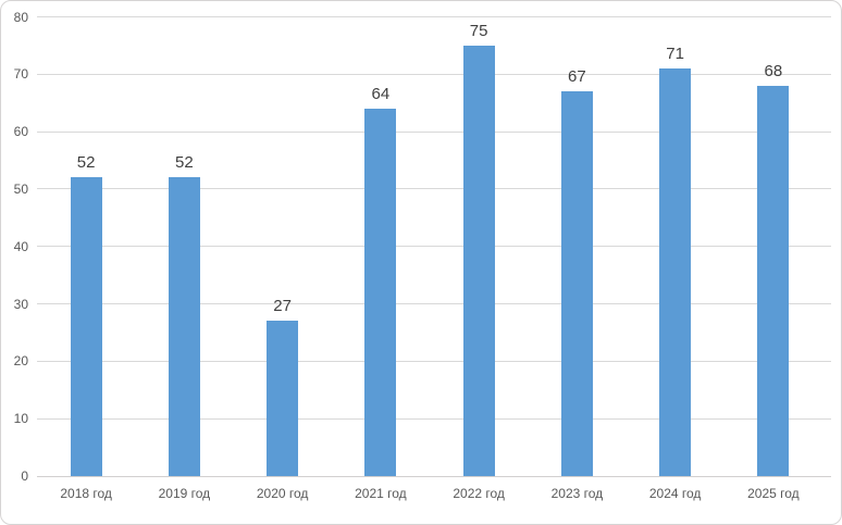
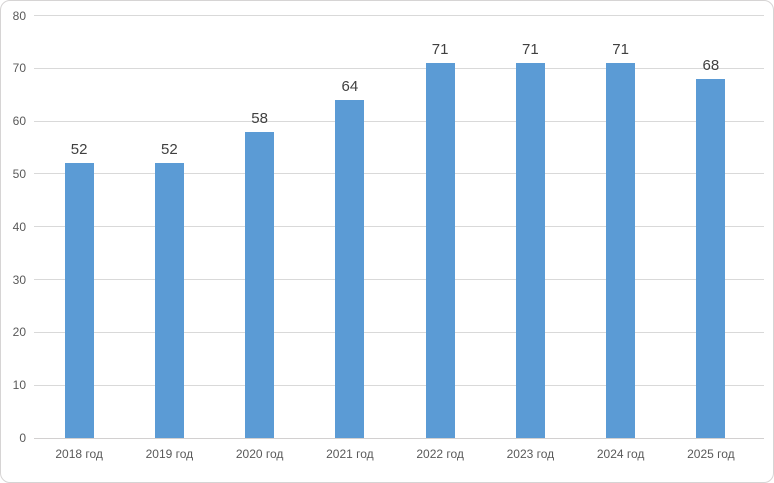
2020 год: 27 -> 58
2022 год: 75 -> 71
2023 год: 67 -> 71
